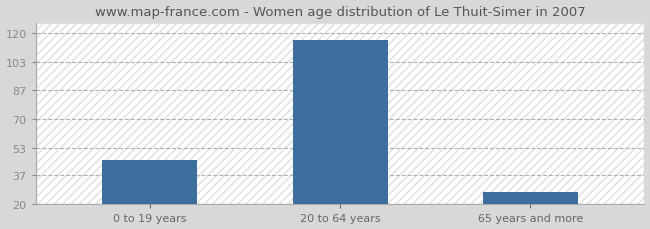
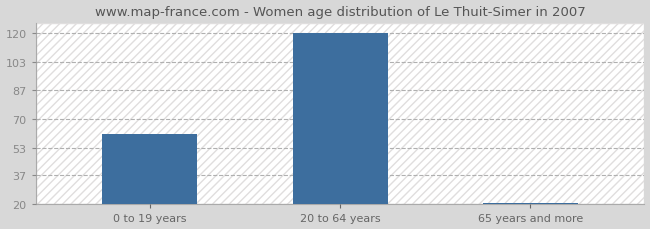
0 to 19 years: 46 -> 61
20 to 64 years: 116 -> 120
65 years and more: 27 -> 21
